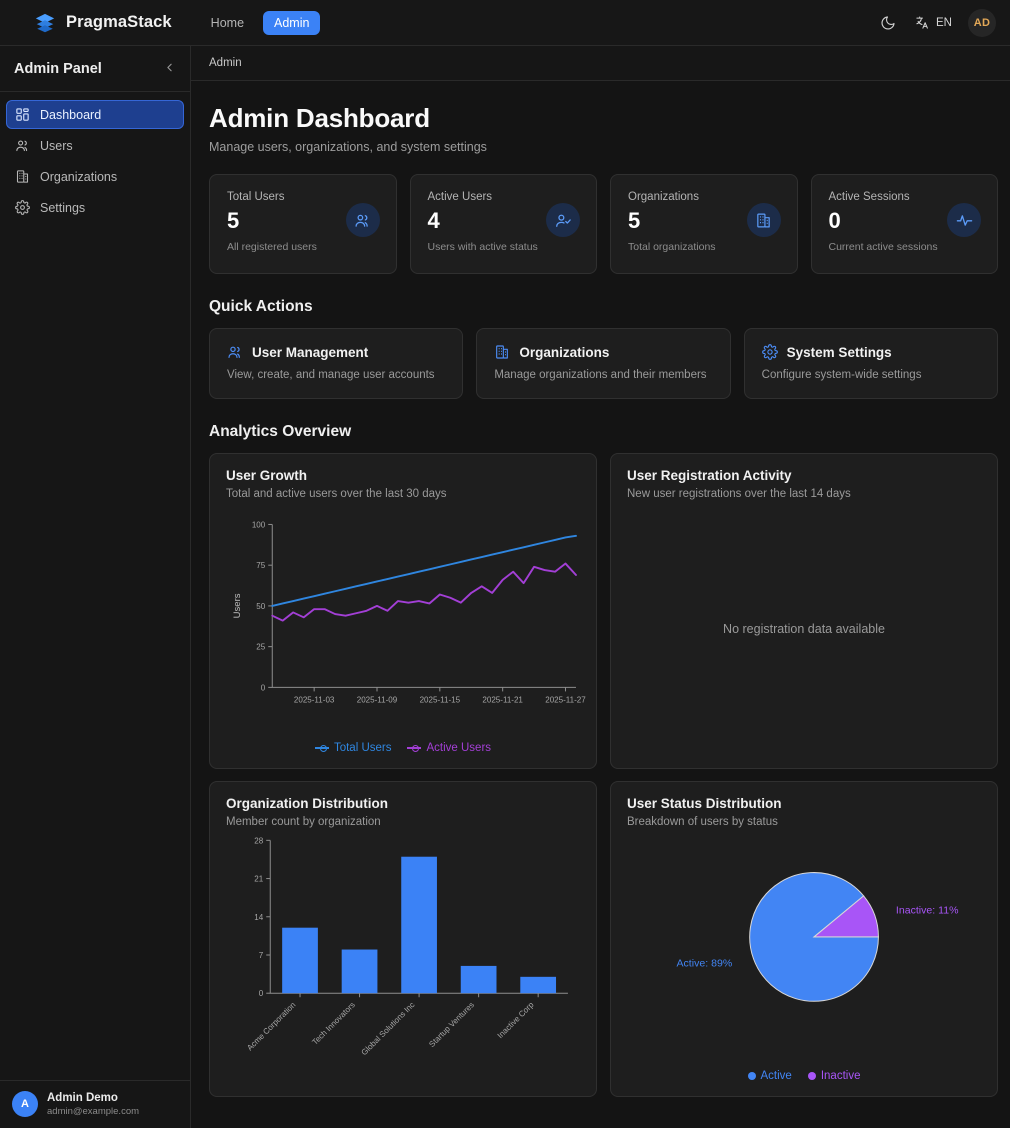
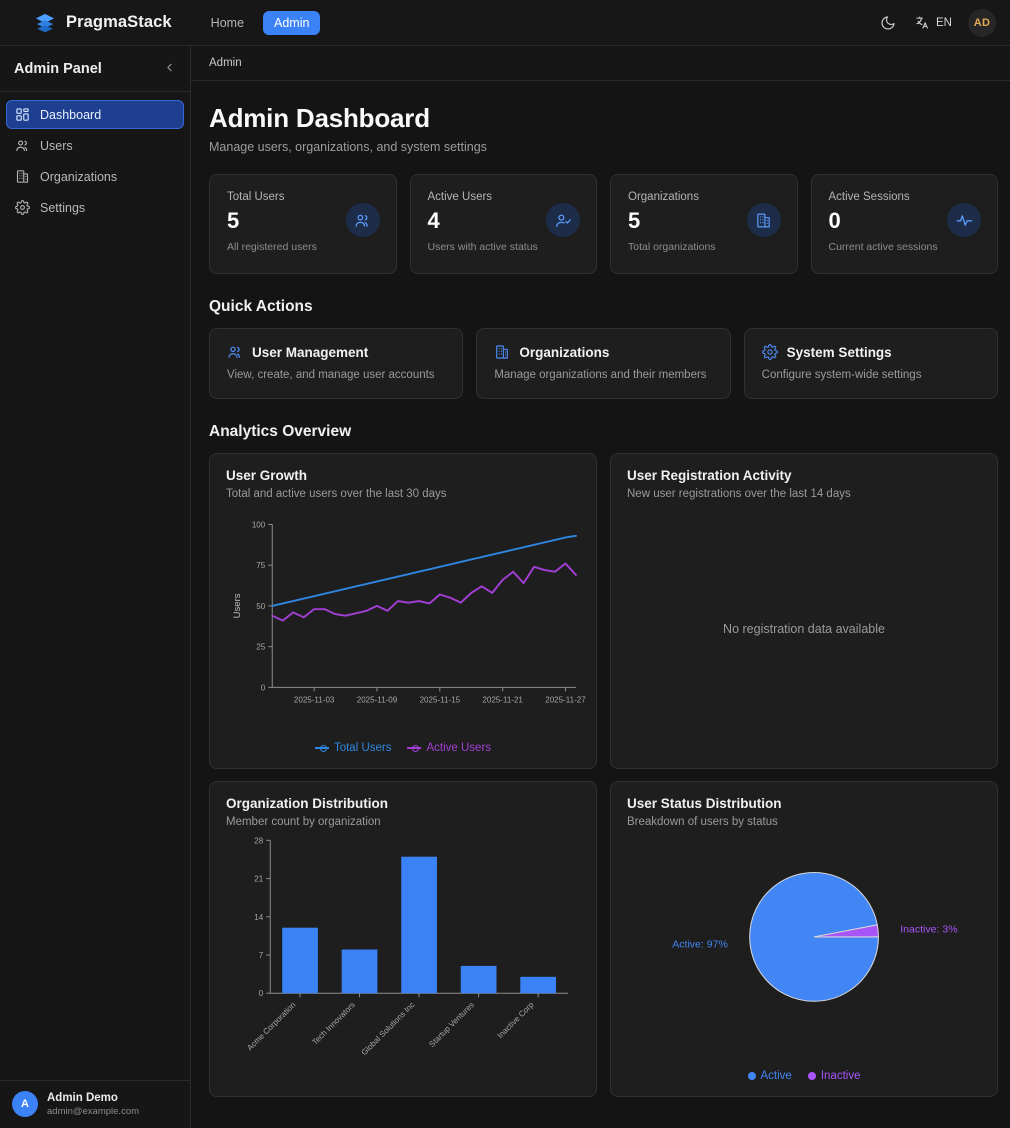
User Status Distribution/Active: 89% -> 97%
User Status Distribution/Inactive: 11% -> 3%
